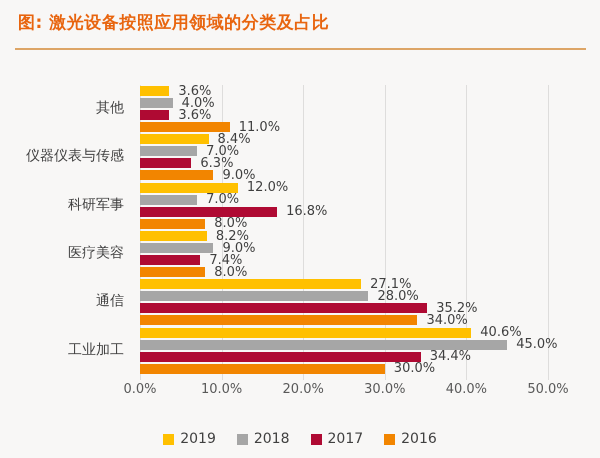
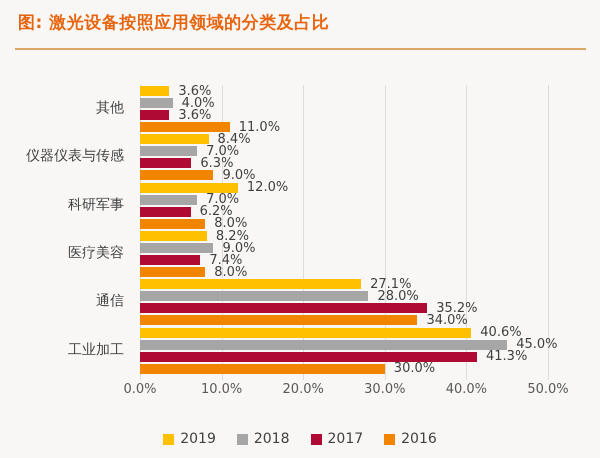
2017/科研军事: 16.8% -> 6.2%
2017/工业加工: 34.4% -> 41.3%
